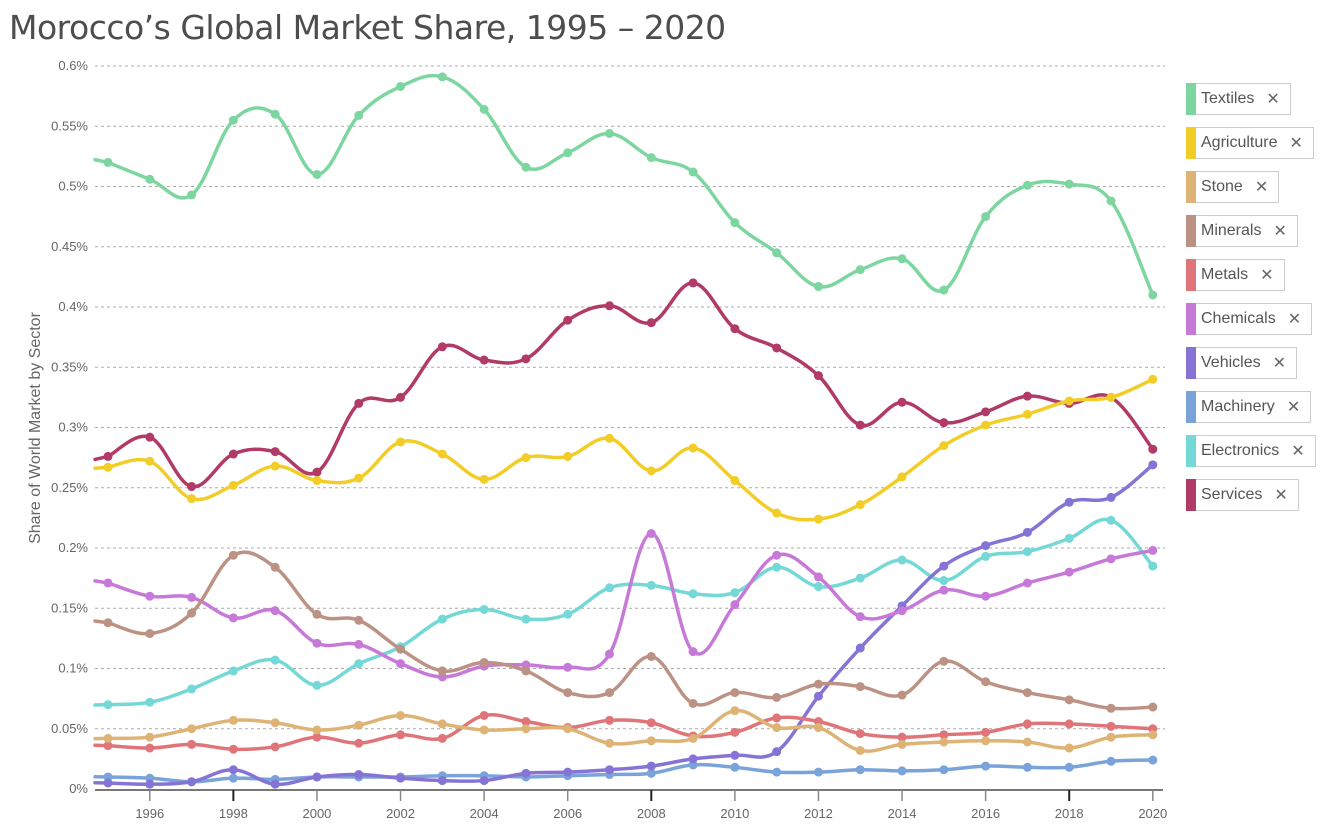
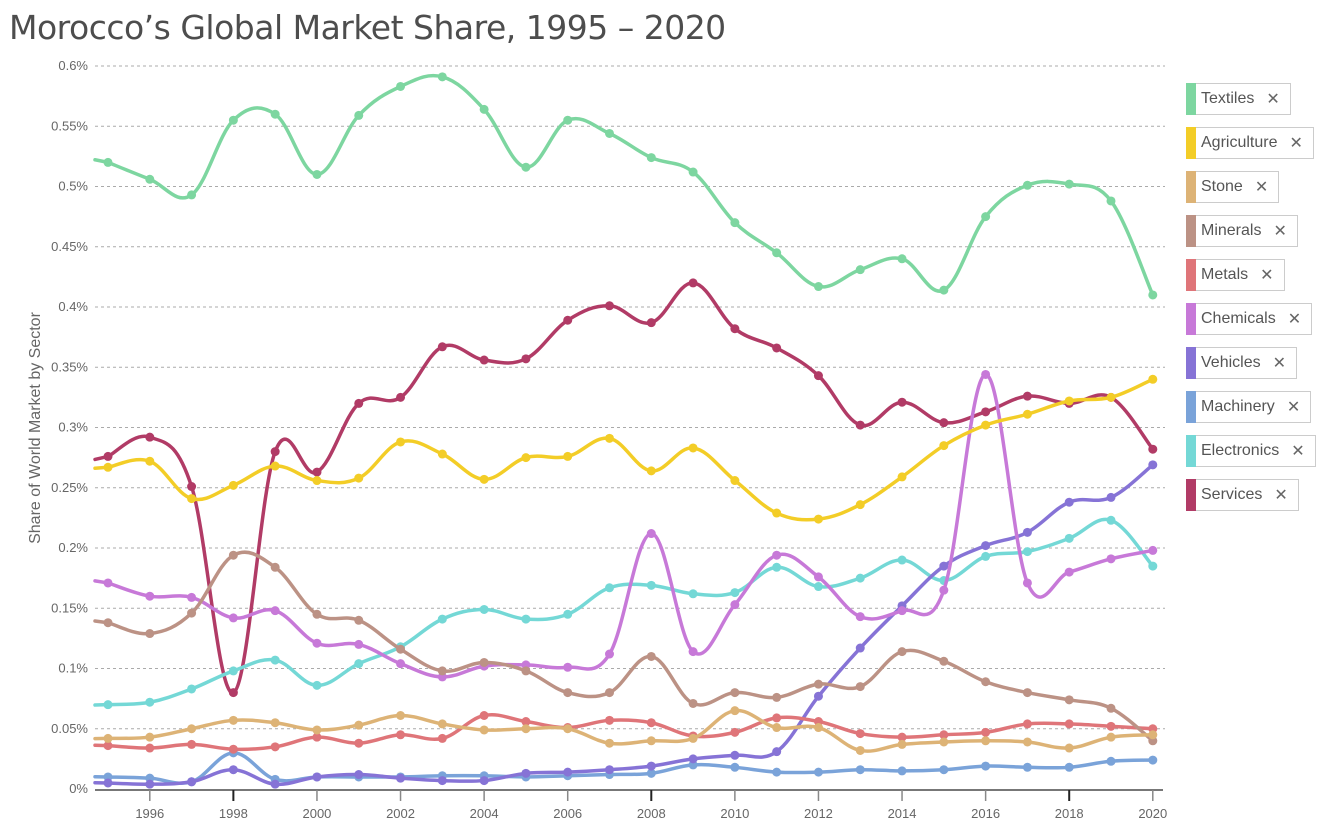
Machinery/1998: 0.009% -> 0.030%
Services/1998: 0.278% -> 0.080%
Textiles/2006: 0.528% -> 0.555%
Minerals/2014: 0.078% -> 0.114%
Chemicals/2016: 0.160% -> 0.344%
Minerals/2020: 0.068% -> 0.040%
